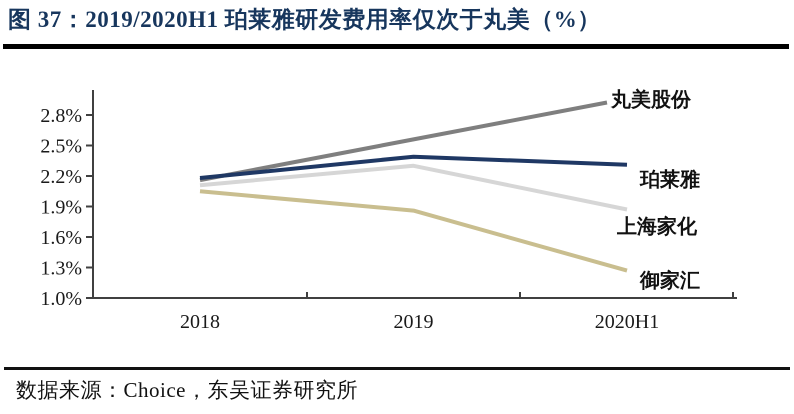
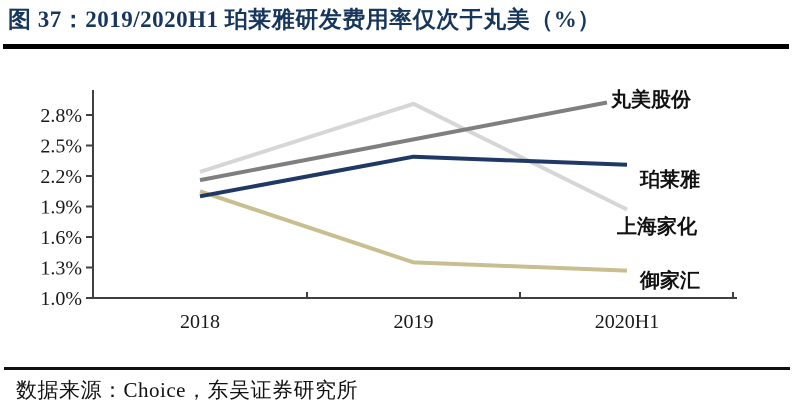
珀莱雅/2018: 2.18% -> 2.00%
上海家化/2018: 2.11% -> 2.24%
上海家化/2019: 2.30% -> 2.91%
御家汇/2019: 1.86% -> 1.35%
